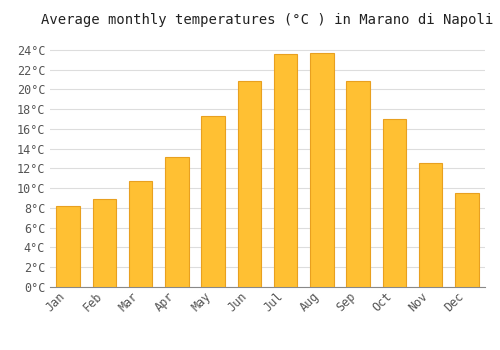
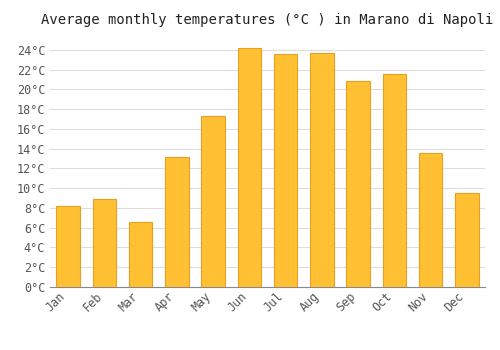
Mar: 10.7°C -> 6.6°C
Jun: 20.8°C -> 24.2°C
Oct: 17.0°C -> 21.6°C
Nov: 12.5°C -> 13.6°C
